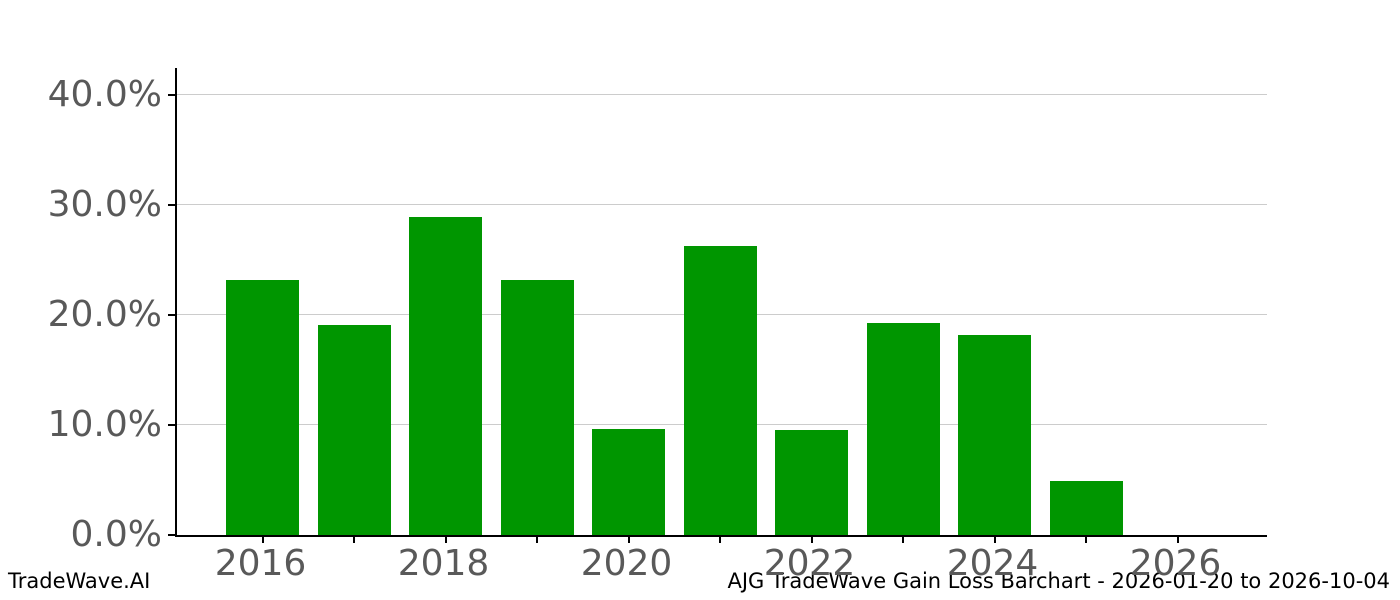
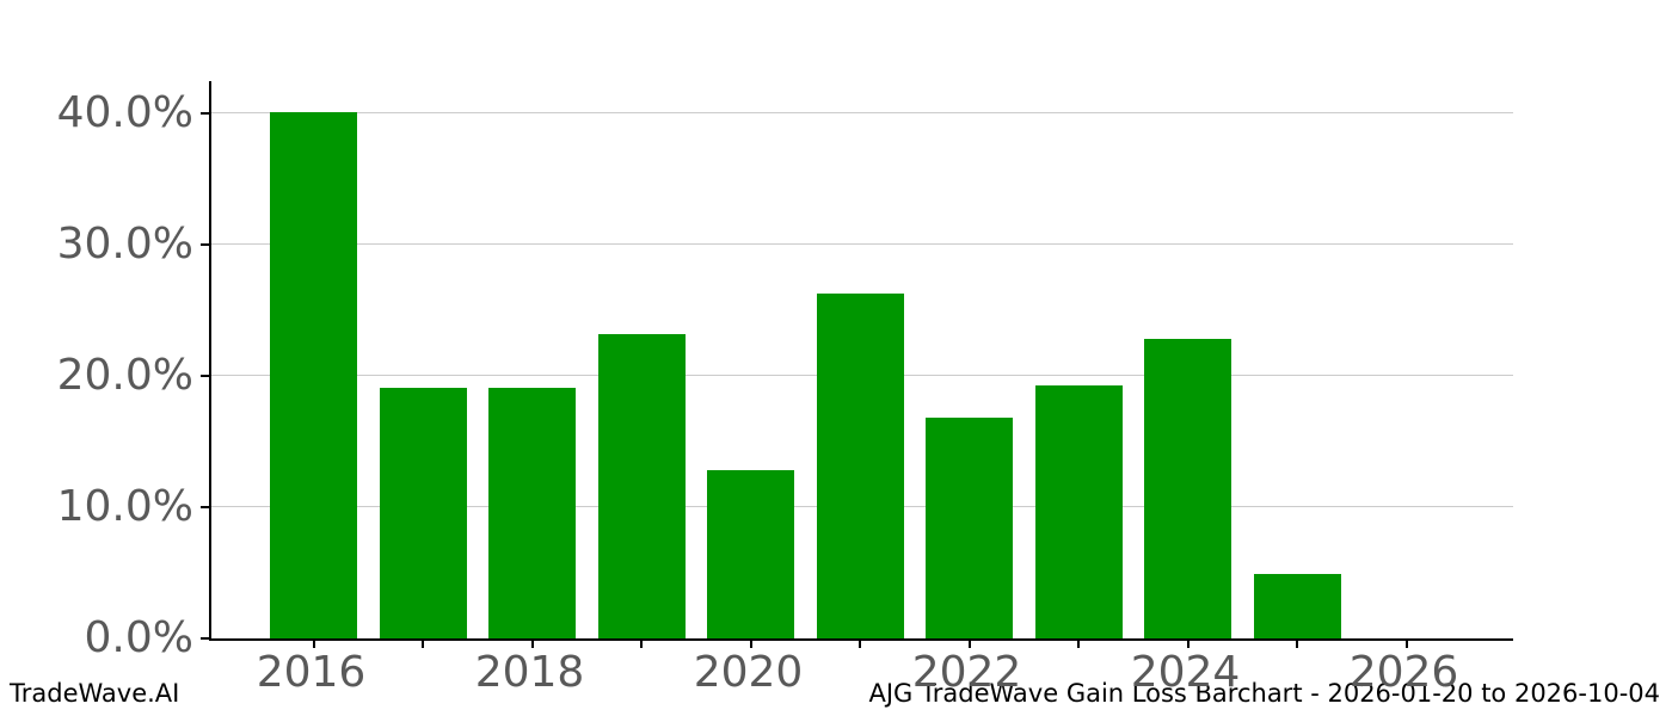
2016: 23.2% -> 40.1%
2018: 28.9% -> 19.1%
2020: 9.6% -> 12.8%
2022: 9.5% -> 16.8%
2024: 18.2% -> 22.8%
